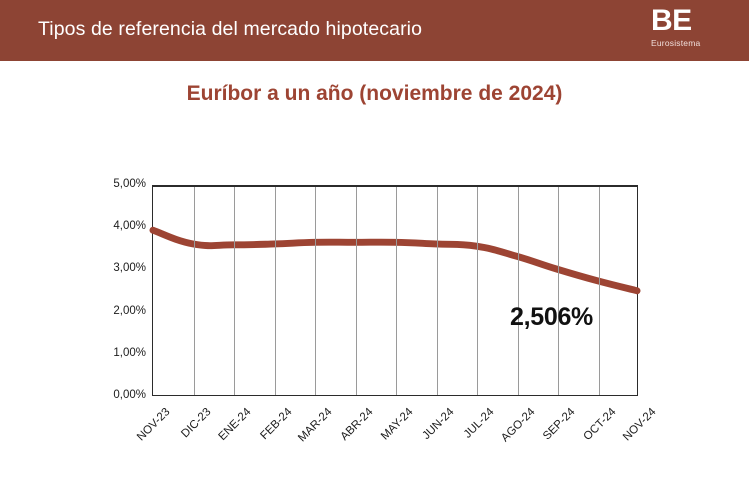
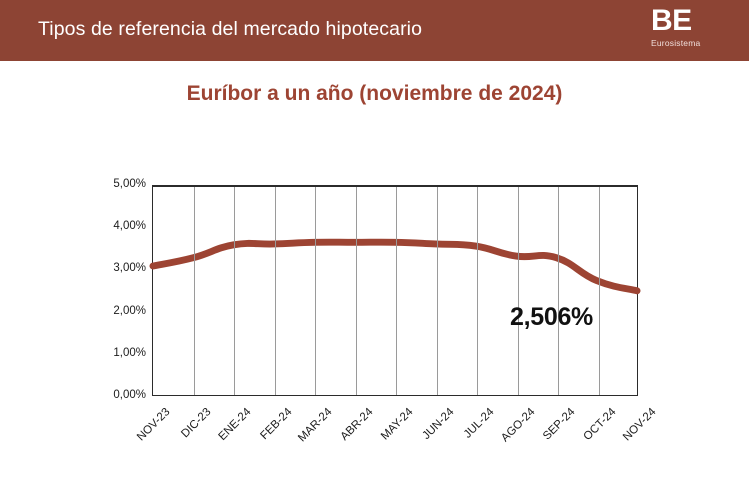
NOV-23: 4,0% -> 3,1%
DIC-23: 3,6% -> 3,3%
SEP-24: 3,0% -> 3,3%
